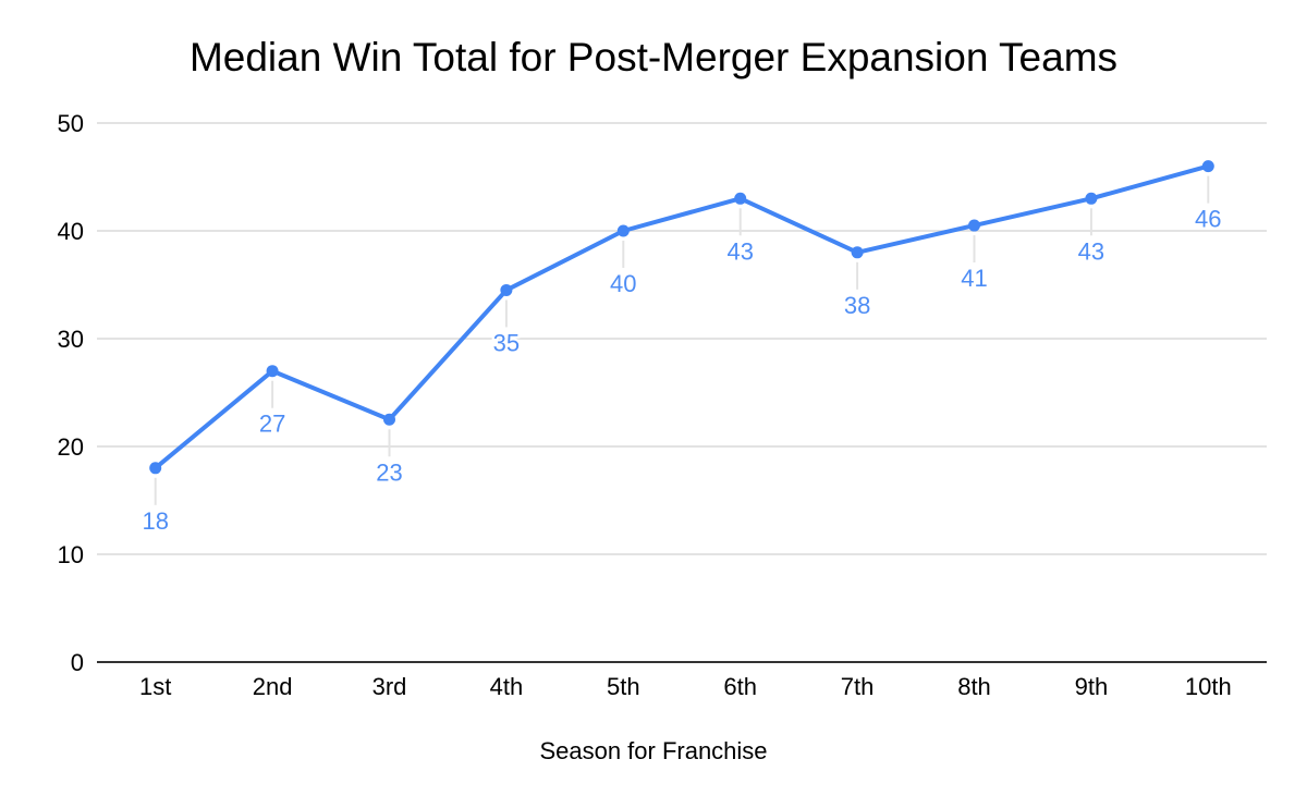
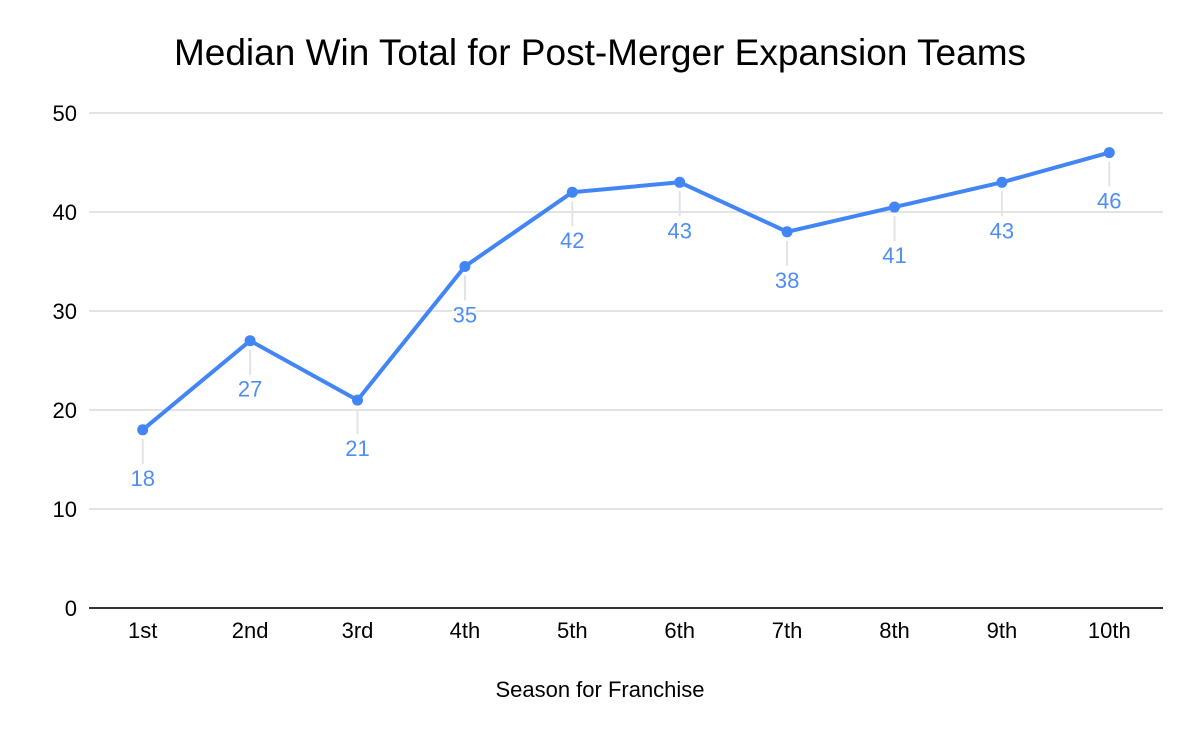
3rd: 23 -> 21
5th: 40 -> 42
